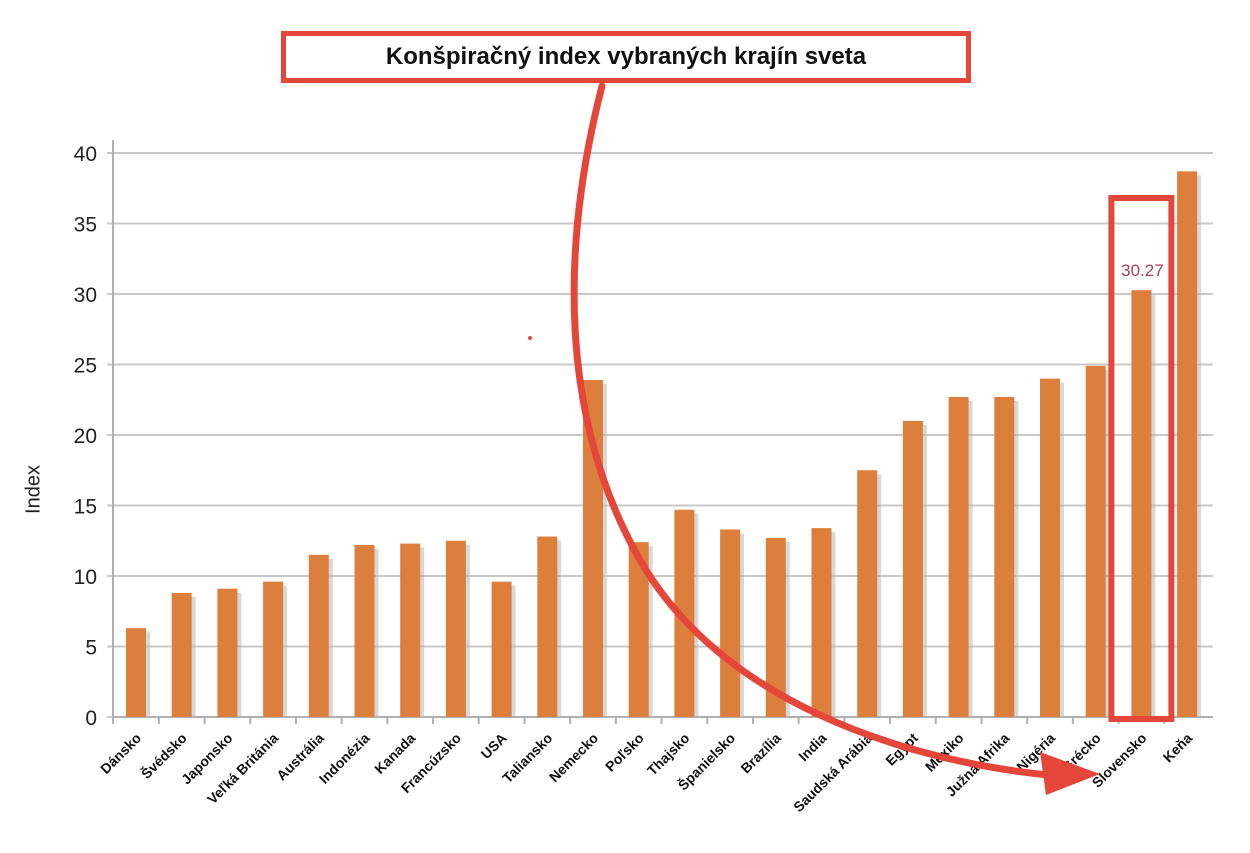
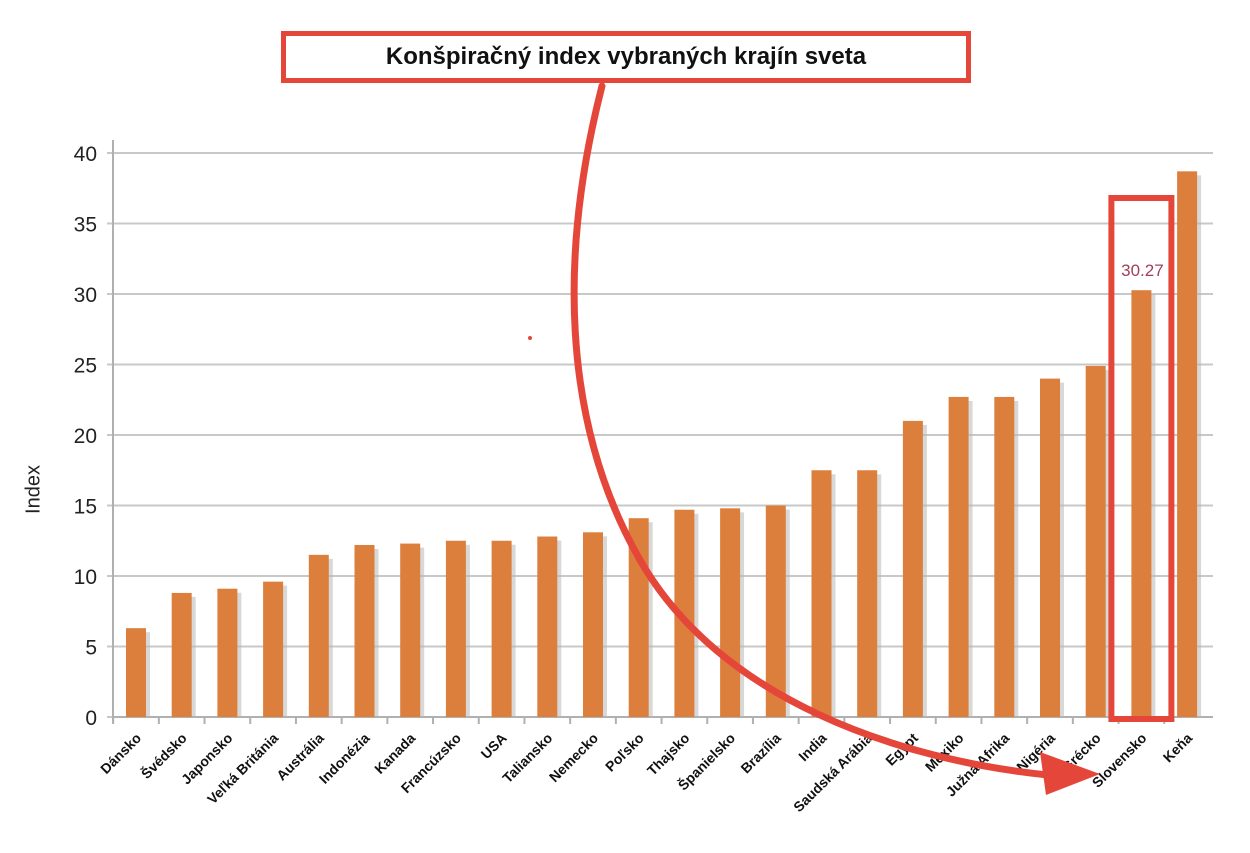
USA: 9.6 -> 12.5
Nemecko: 23.9 -> 13.1
Poľsko: 12.4 -> 14.1
Španielsko: 13.3 -> 14.8
Brazília: 12.7 -> 15.0
India: 13.4 -> 17.5
